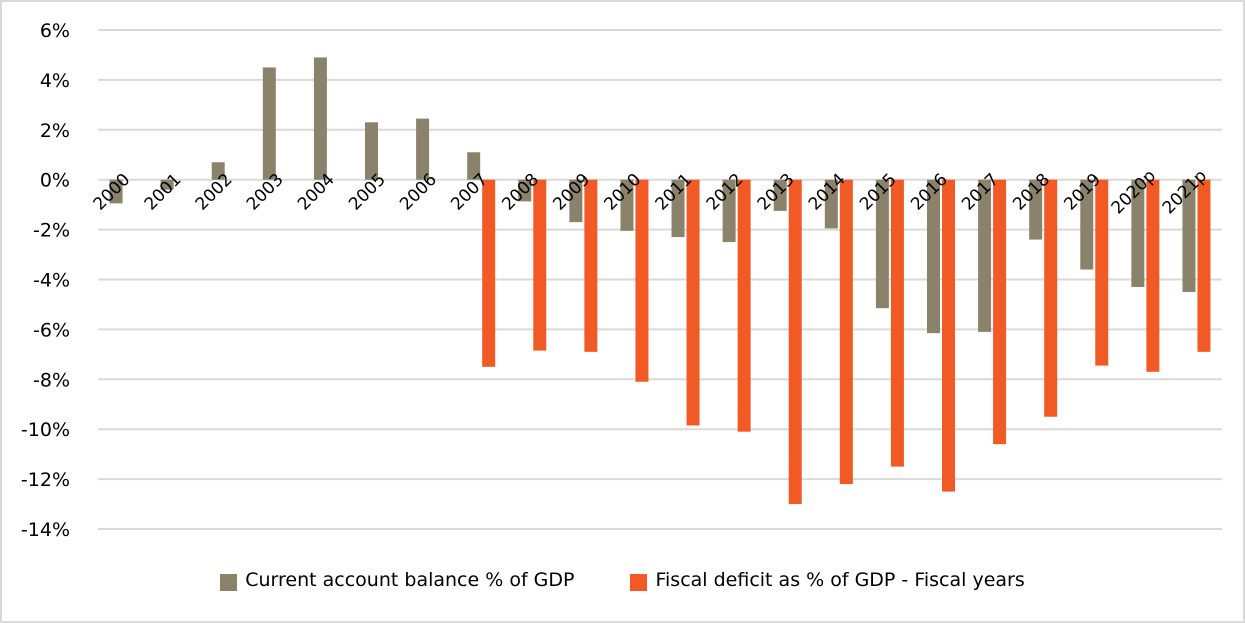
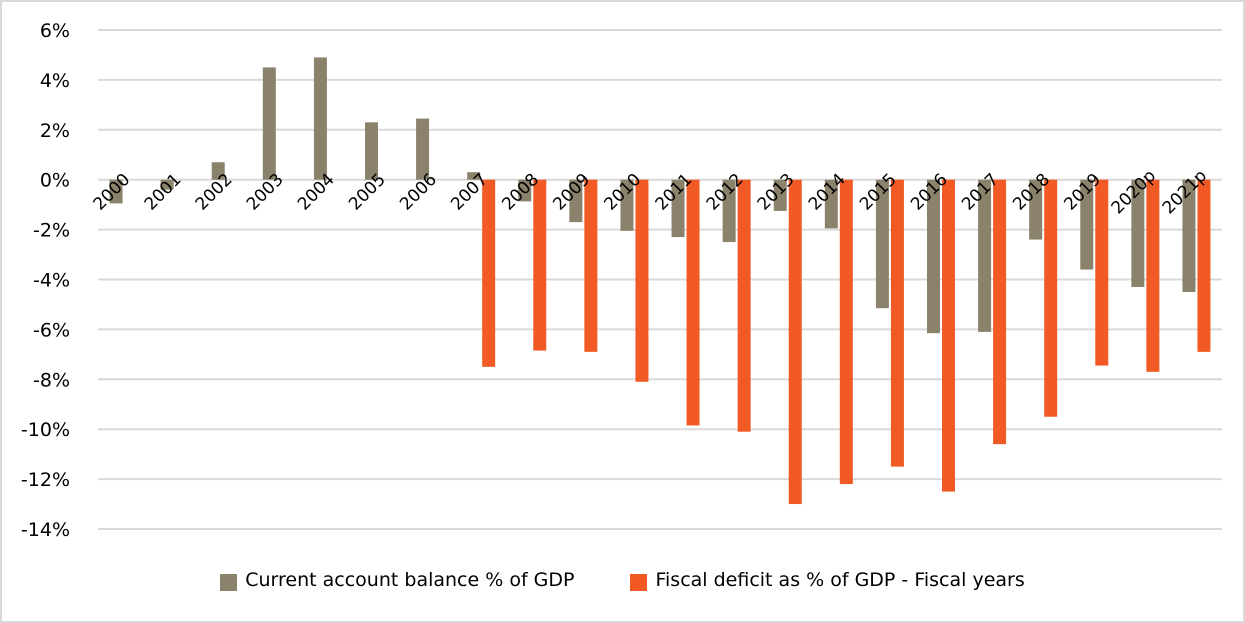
Current account balance % of GDP/2007: 1.1% -> 0.3%
